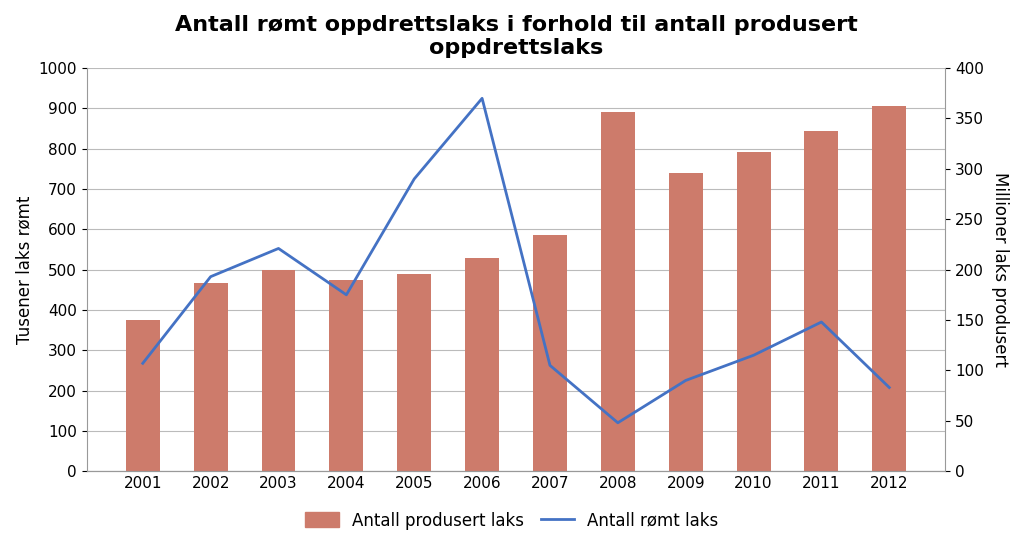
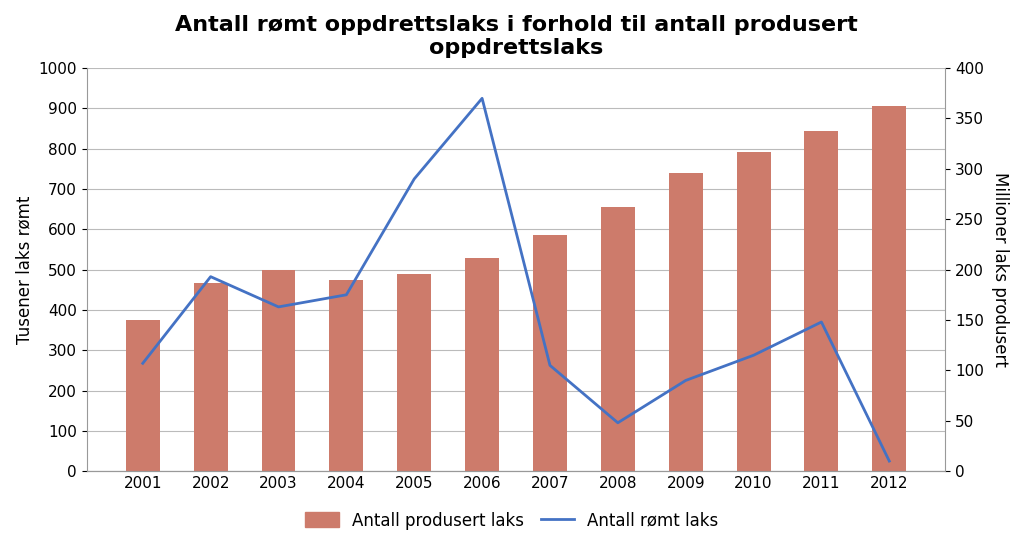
Antall rømt laks/2003: 221 -> 163
Antall produsert laks/2008: 890 -> 655
Antall rømt laks/2012: 83 -> 10
